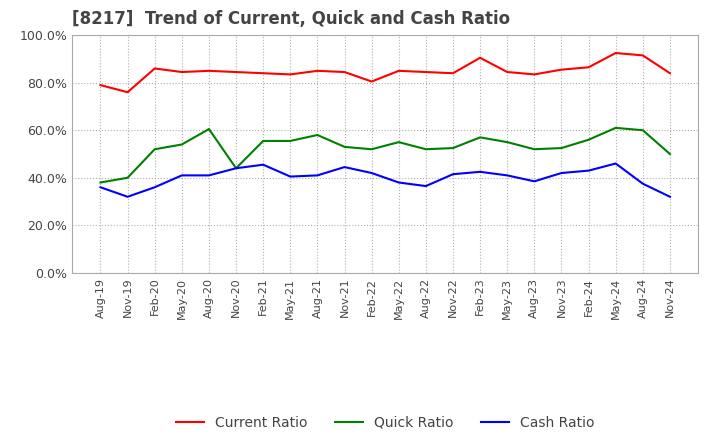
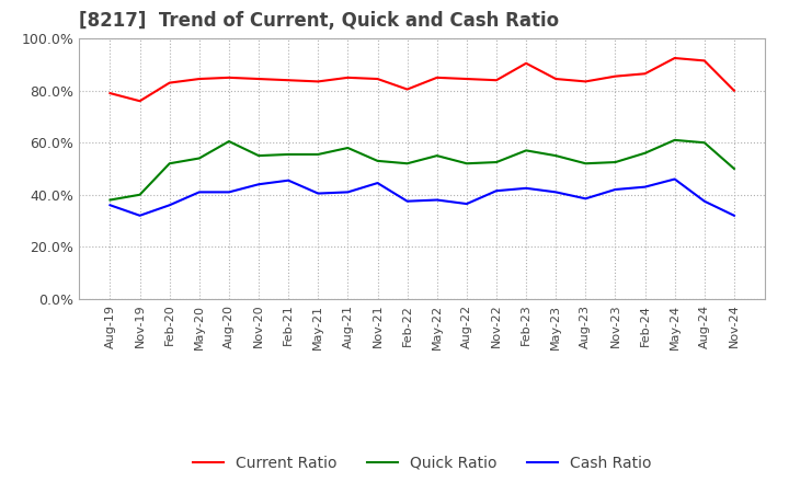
Current Ratio/Feb-20: 86.0% -> 83.0%
Quick Ratio/Nov-20: 44.0% -> 55.0%
Cash Ratio/Feb-22: 42.0% -> 37.5%
Current Ratio/Nov-24: 84.0% -> 80.0%
